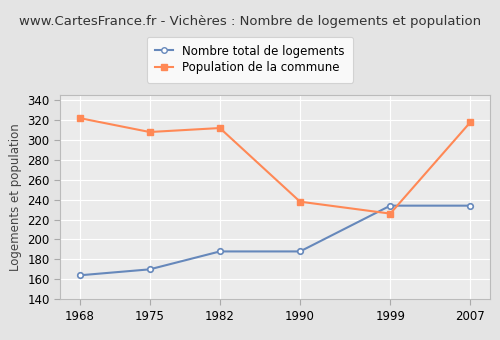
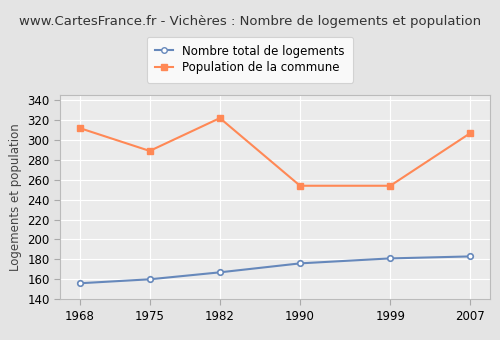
Nombre total de logements/1968: 164 -> 156
Population de la commune/1968: 322 -> 312
Nombre total de logements/1975: 170 -> 160
Population de la commune/1975: 308 -> 289
Nombre total de logements/1982: 188 -> 167
Population de la commune/1982: 312 -> 322
Nombre total de logements/1990: 188 -> 176
Population de la commune/1990: 238 -> 254
Nombre total de logements/1999: 234 -> 181
Population de la commune/1999: 226 -> 254
Nombre total de logements/2007: 234 -> 183
Population de la commune/2007: 318 -> 307
